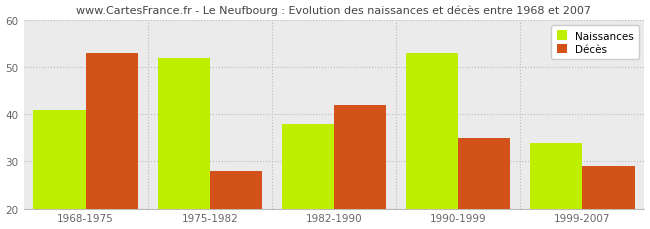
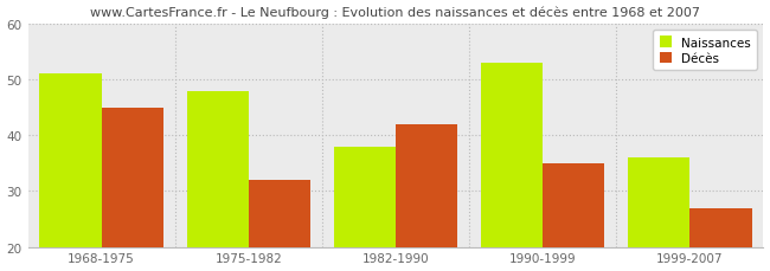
Naissances/1968-1975: 41 -> 51
Décès/1968-1975: 53 -> 45
Naissances/1975-1982: 52 -> 48
Décès/1975-1982: 28 -> 32
Naissances/1999-2007: 34 -> 36
Décès/1999-2007: 29 -> 27
